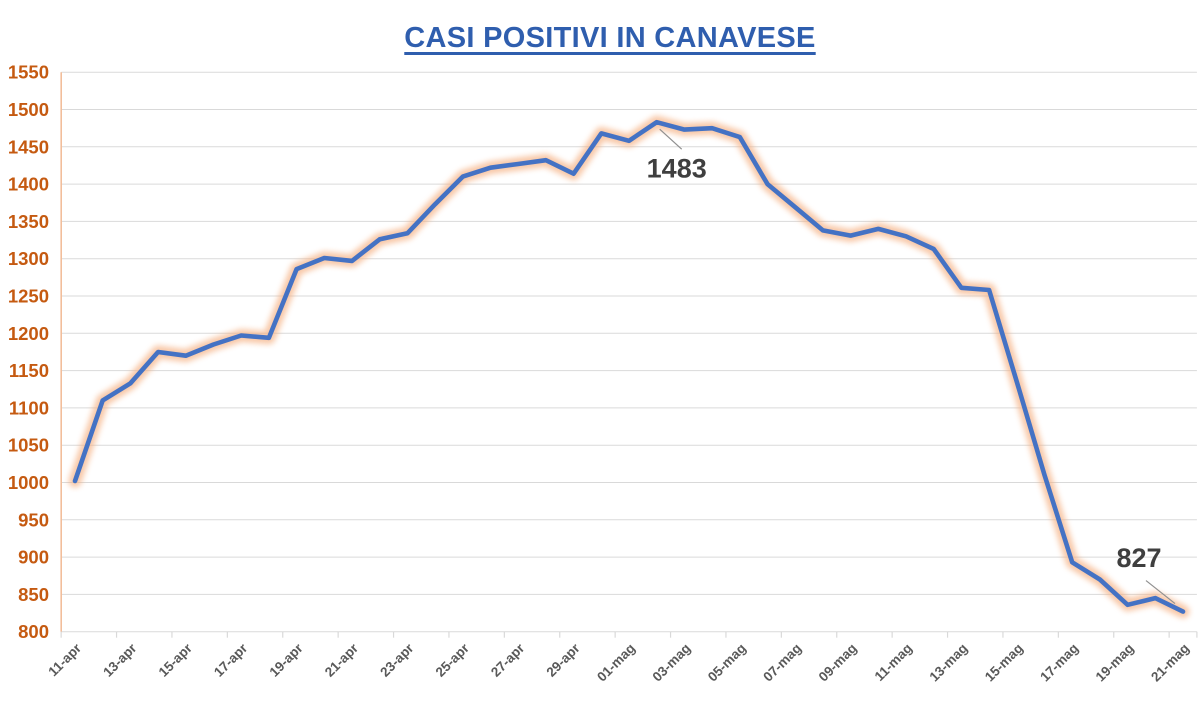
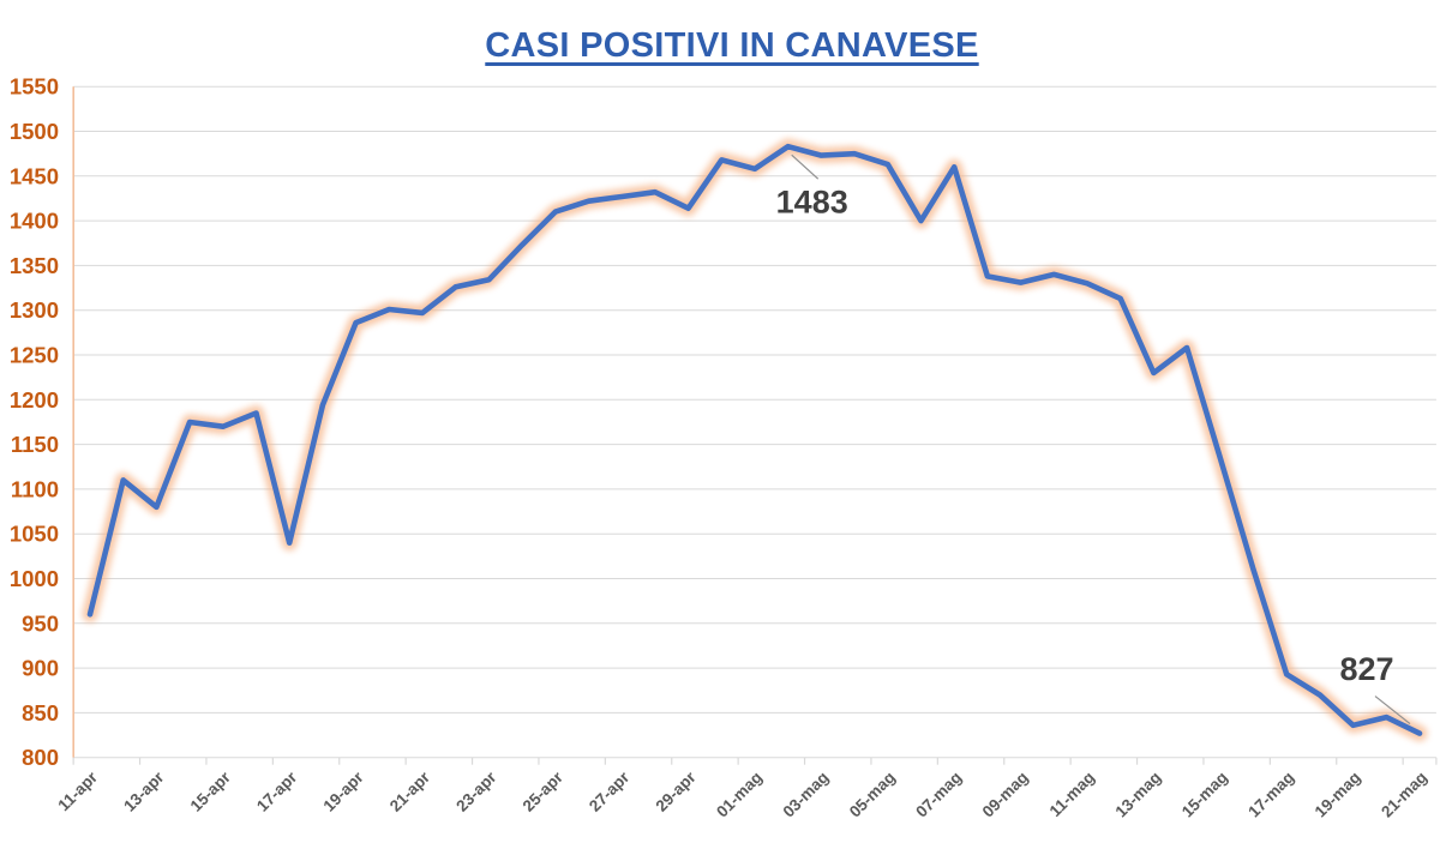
11-apr: 1000 -> 960
13-apr: 1130 -> 1080
17-apr: 1200 -> 1040
07-mag: 1370 -> 1460
13-mag: 1260 -> 1230
